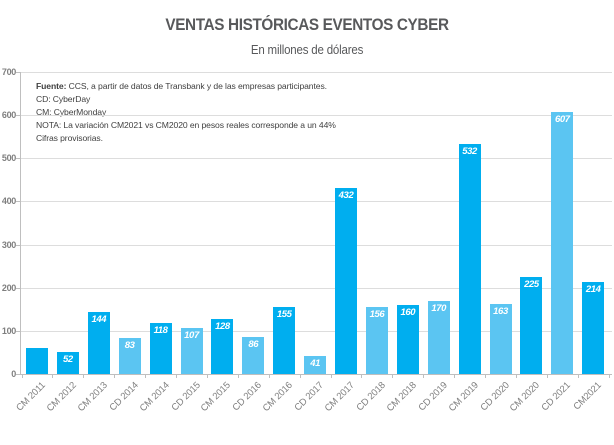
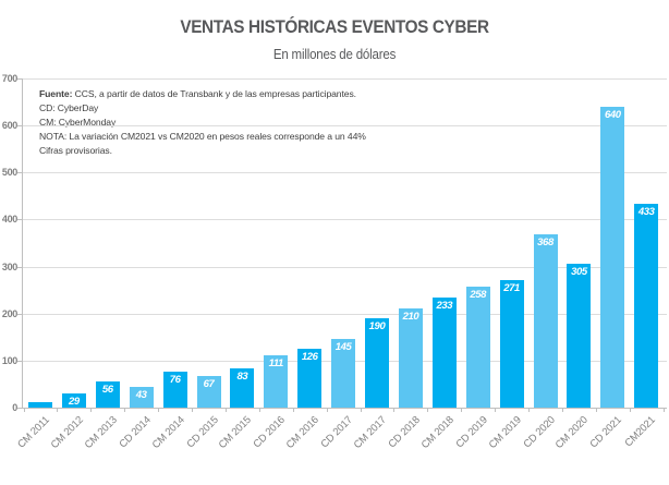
CM 2011: 60 -> 10
CM 2012: 52 -> 29
CM 2013: 144 -> 56
CD 2014: 83 -> 43
CM 2014: 118 -> 76
CD 2015: 107 -> 67
CM 2015: 128 -> 83
CD 2016: 86 -> 111
CM 2016: 155 -> 126
CD 2017: 41 -> 145
CM 2017: 432 -> 190
CD 2018: 156 -> 210
CM 2018: 160 -> 233
CD 2019: 170 -> 258
CM 2019: 532 -> 271
CD 2020: 163 -> 368
CM 2020: 225 -> 305
CD 2021: 607 -> 640
CM2021: 214 -> 433
